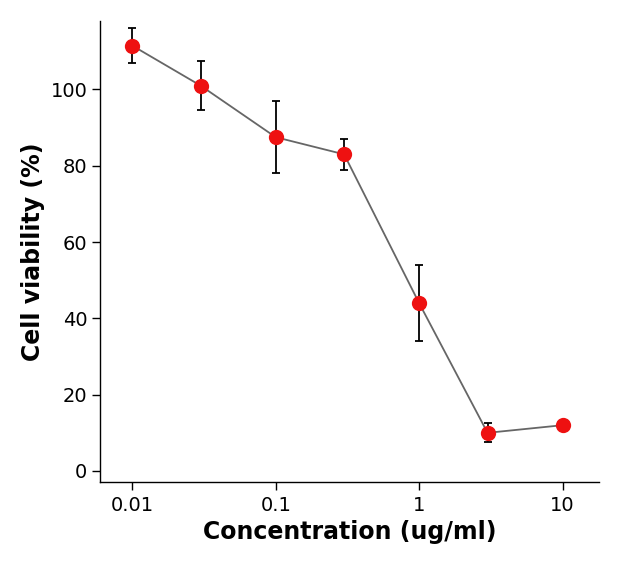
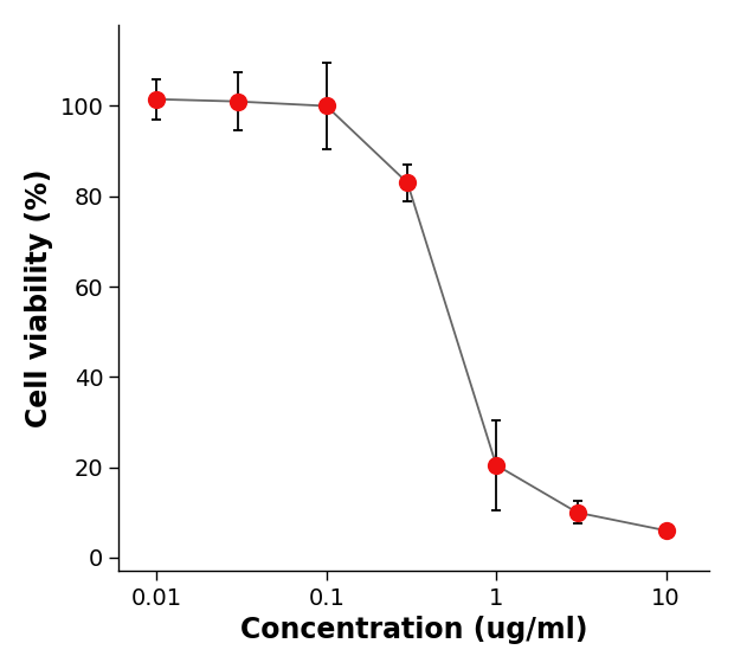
0.01: 111.5 -> 101.5
0.1: 87.5 -> 100.0
1: 44.0 -> 20.5
10: 12.0 -> 6.0
